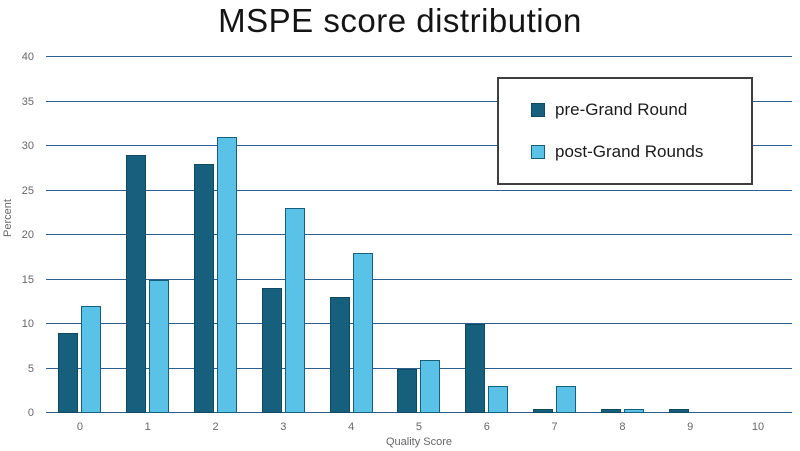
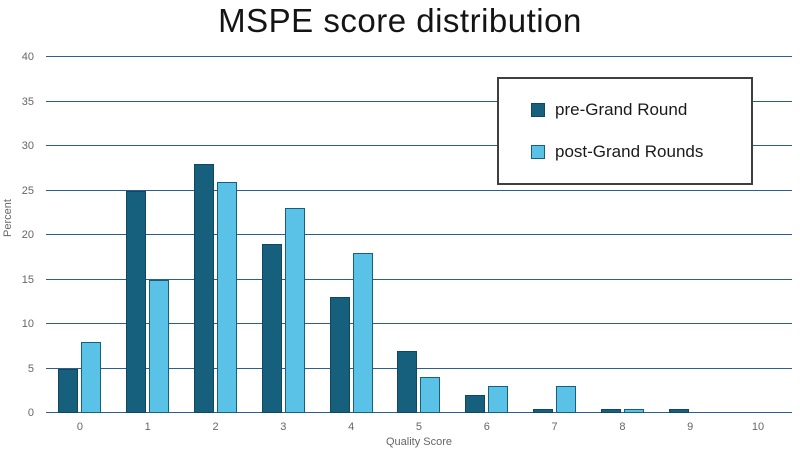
pre-Grand Round/0: 9 -> 5
post-Grand Rounds/0: 12 -> 8
pre-Grand Round/1: 29 -> 25
post-Grand Rounds/2: 31 -> 26
pre-Grand Round/3: 14 -> 19
pre-Grand Round/5: 5 -> 7
post-Grand Rounds/5: 6 -> 4
pre-Grand Round/6: 10 -> 2
